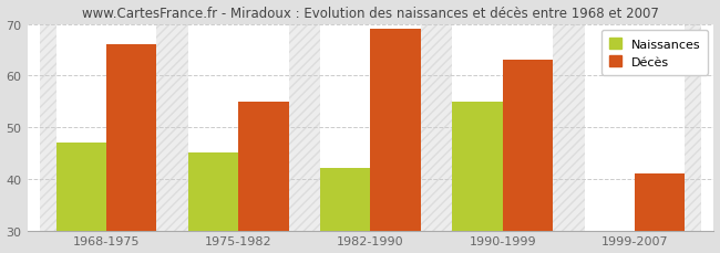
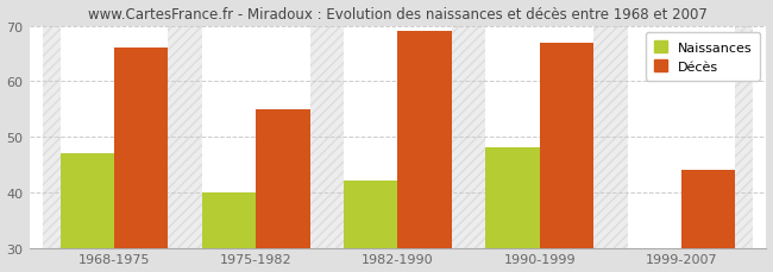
Naissances/1975-1982: 45 -> 40
Naissances/1990-1999: 55 -> 48
Décès/1990-1999: 63 -> 67
Décès/1999-2007: 41 -> 44
